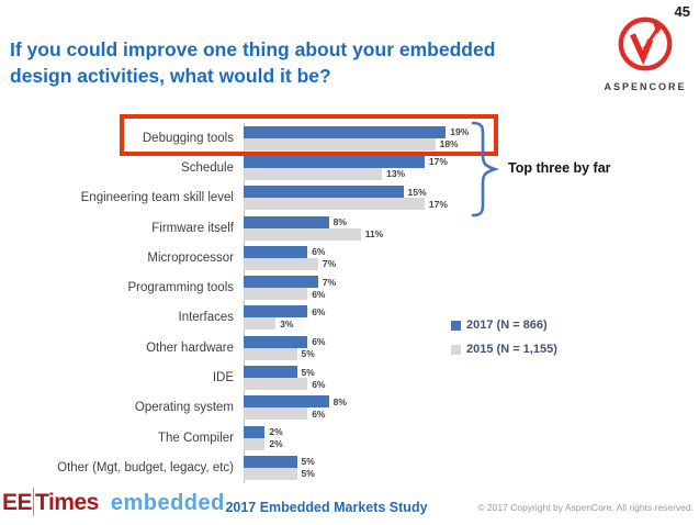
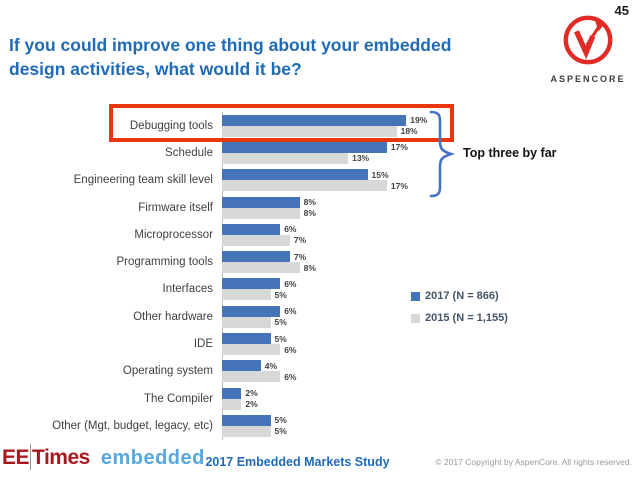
2015 (N = 1,155)/Firmware itself: 11% -> 8%
2015 (N = 1,155)/Programming tools: 6% -> 8%
2015 (N = 1,155)/Interfaces: 3% -> 5%
2017 (N = 866)/Operating system: 8% -> 4%
